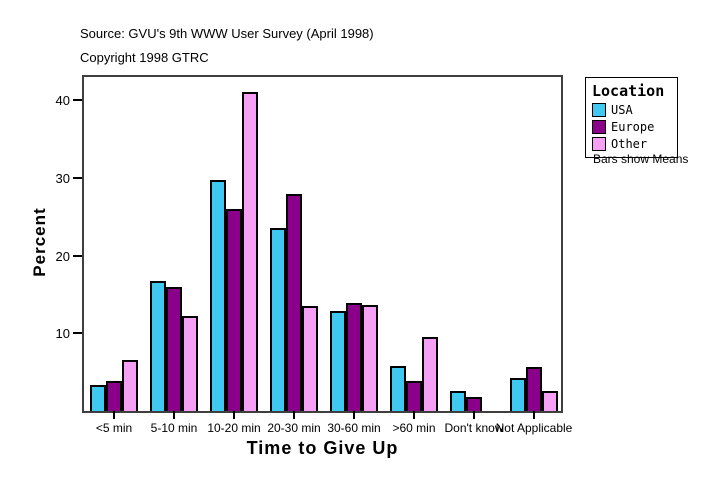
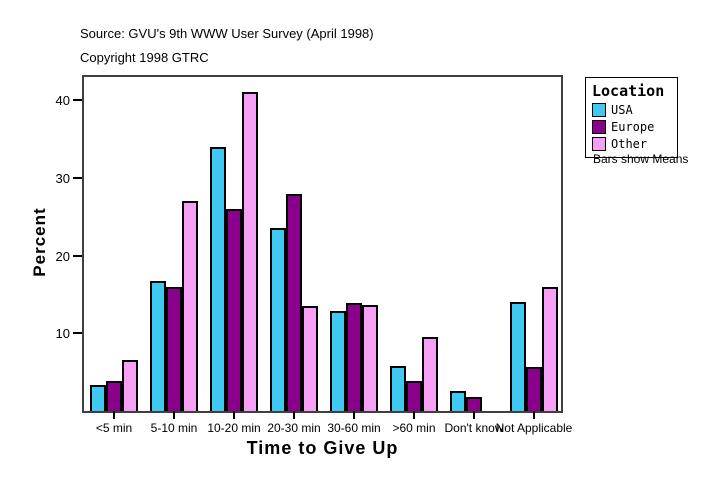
Other/5-10 min: 12 -> 27
USA/10-20 min: 30 -> 34
USA/Not Applicable: 4 -> 14
Other/Not Applicable: 3 -> 16
